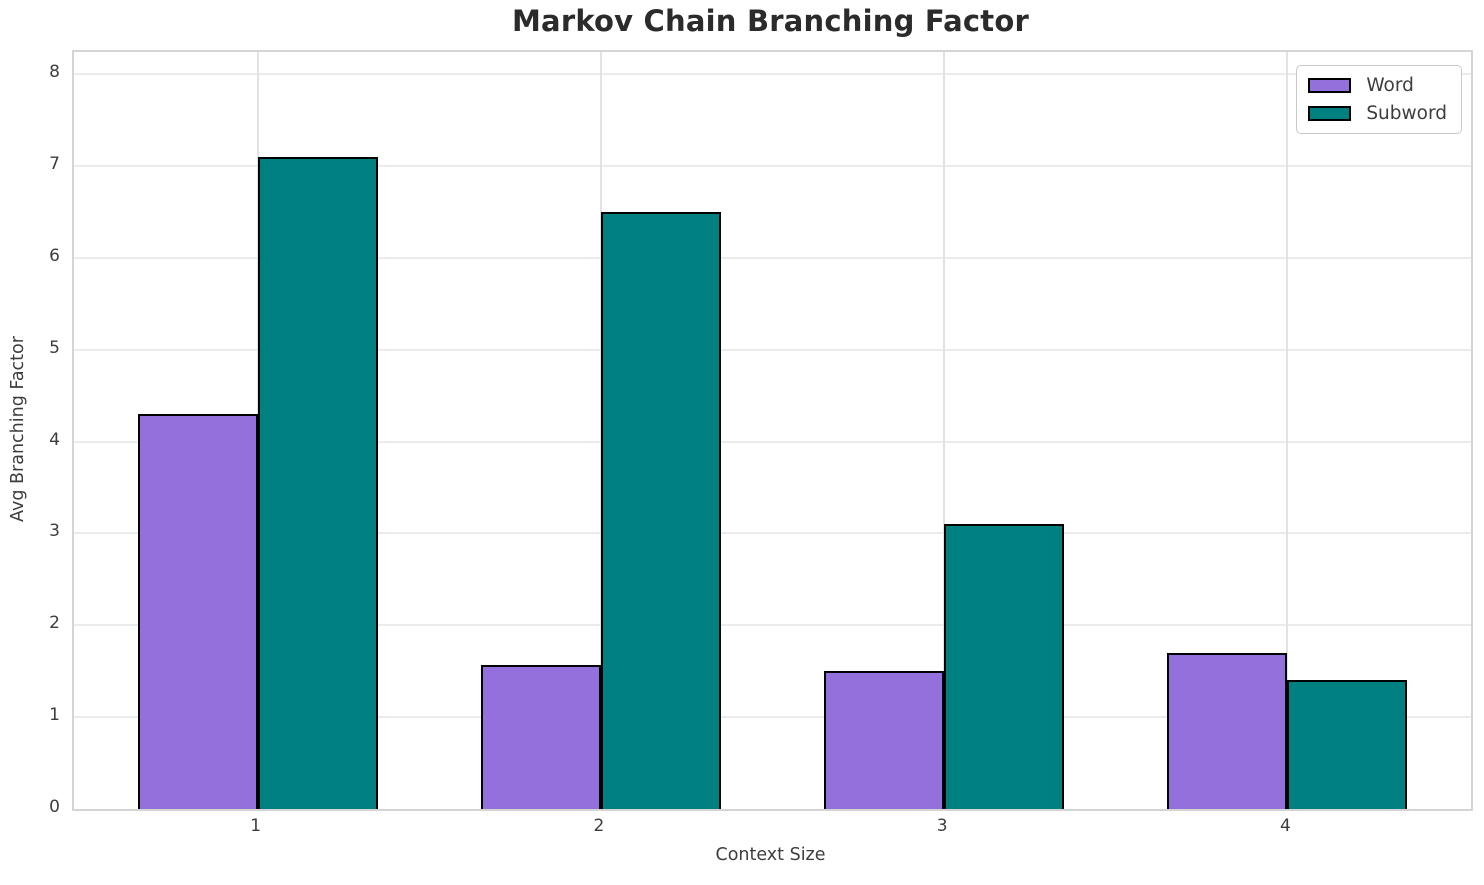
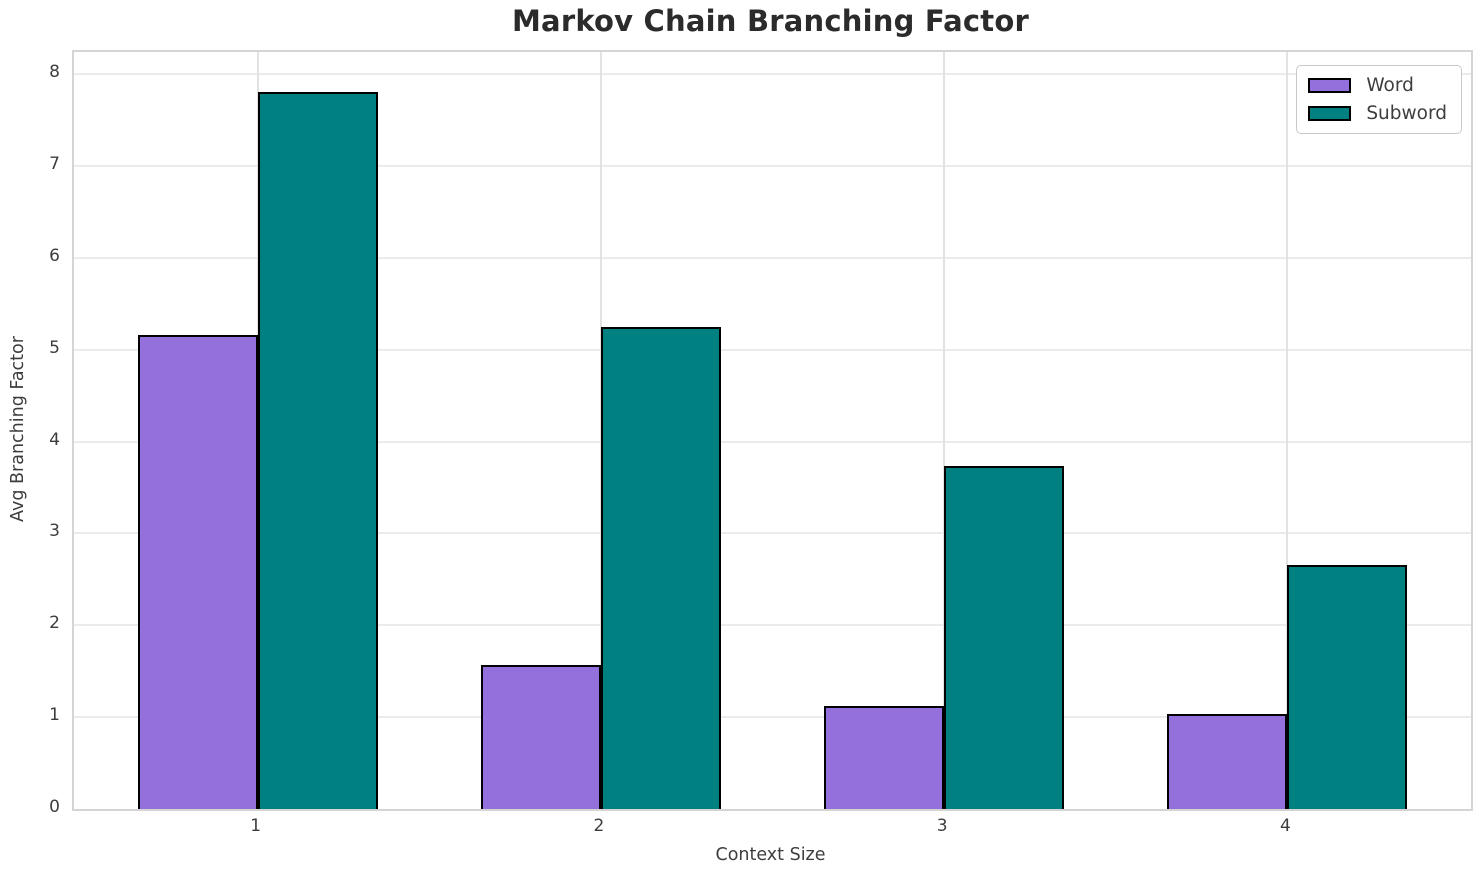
Word/1: 4.3 -> 5.2
Subword/1: 7.1 -> 7.8
Subword/2: 6.5 -> 5.2
Word/3: 1.5 -> 1.1
Subword/3: 3.1 -> 3.7
Word/4: 1.7 -> 1.0
Subword/4: 1.4 -> 2.7
